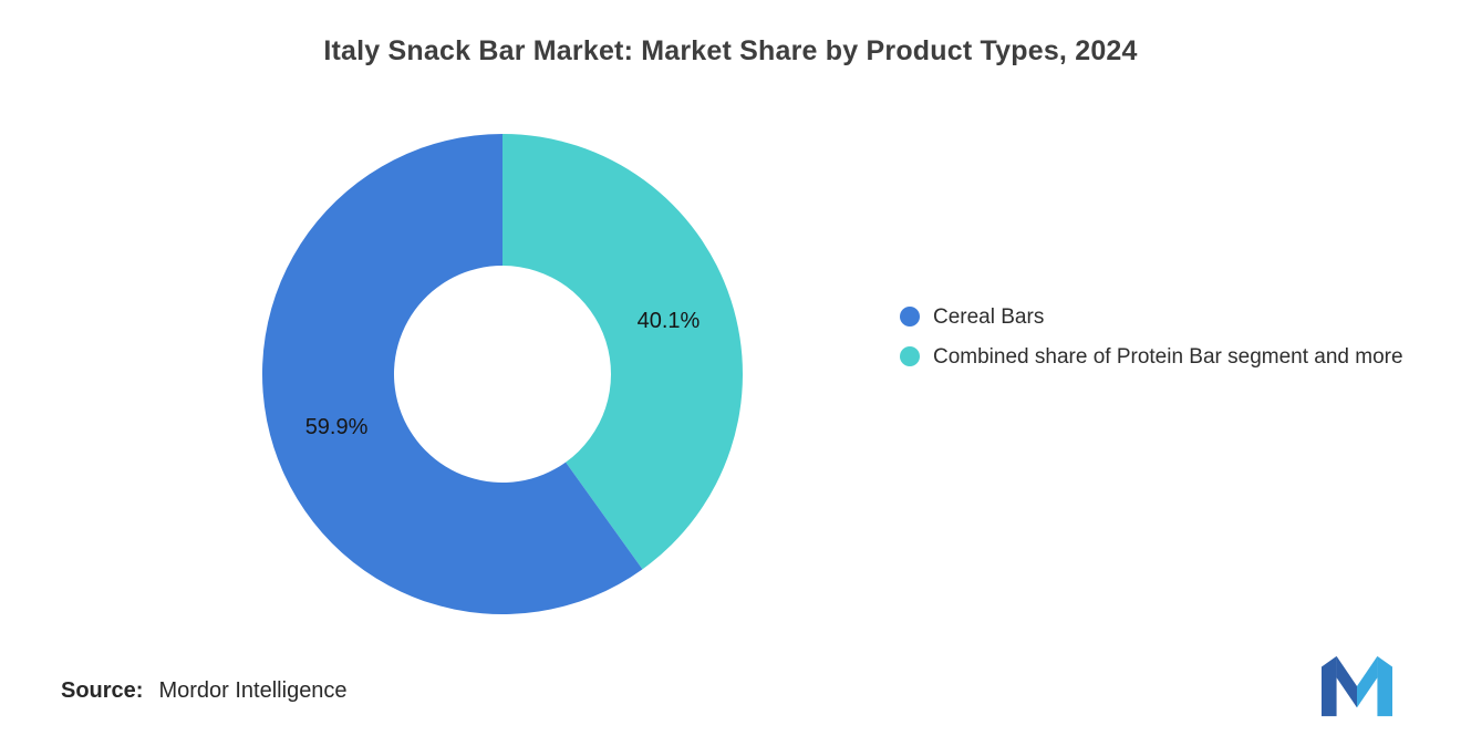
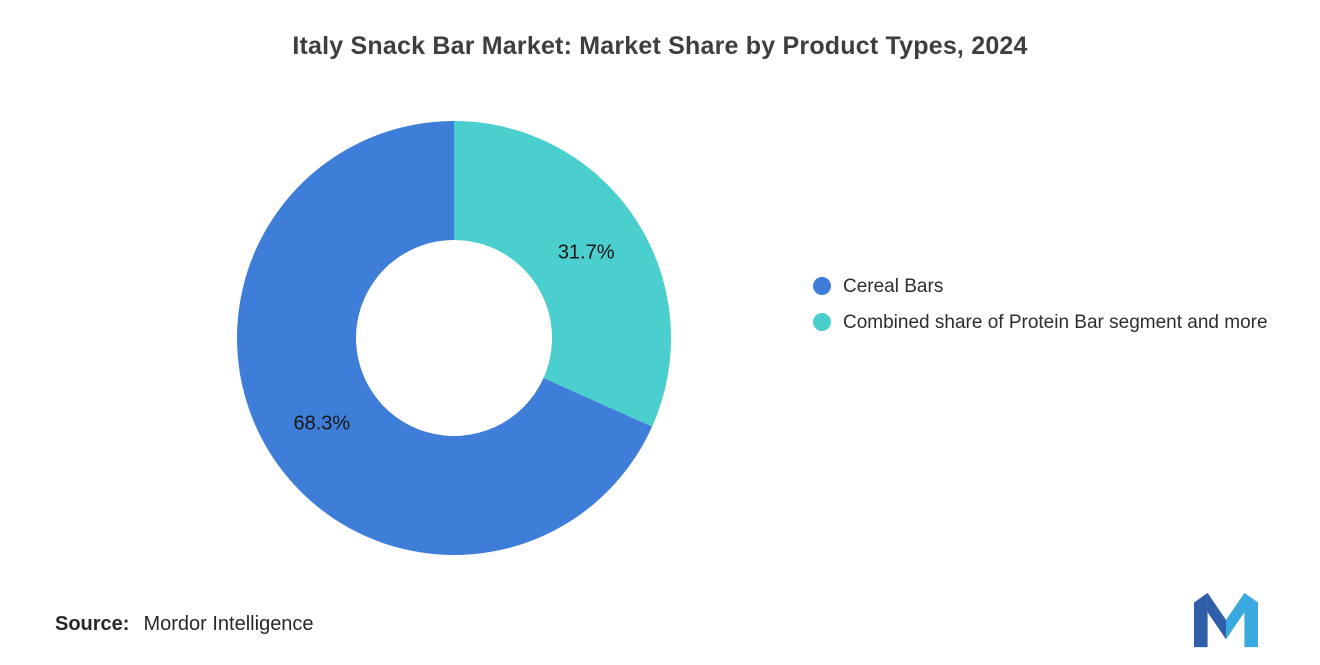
Cereal Bars: 59.9% -> 68.3%
Combined share of Protein Bar segment and more: 40.1% -> 31.7%
